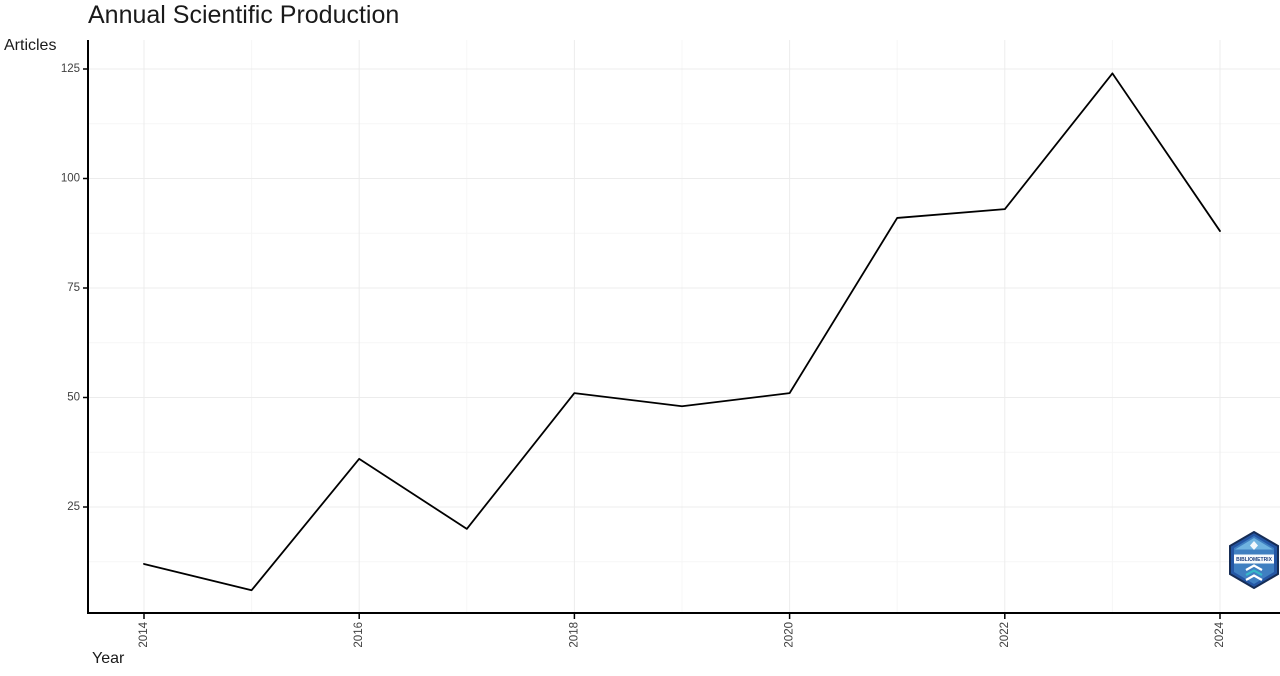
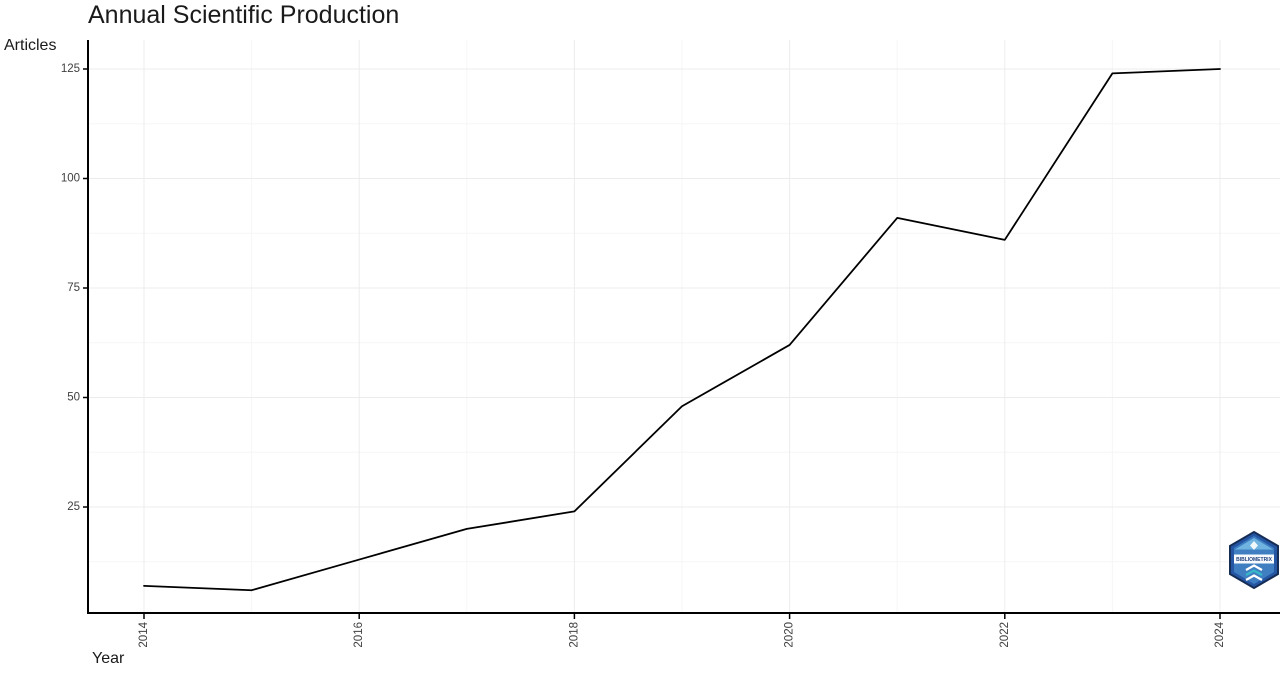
2014: 12 -> 7
2016: 36 -> 13
2018: 51 -> 24
2020: 51 -> 62
2022: 93 -> 86
2024: 88 -> 125
